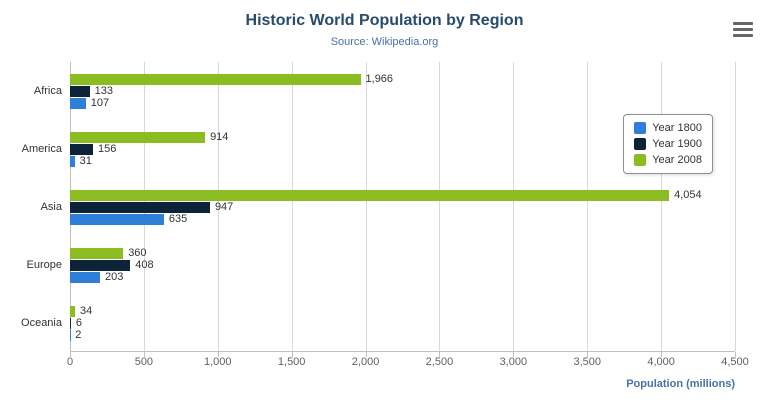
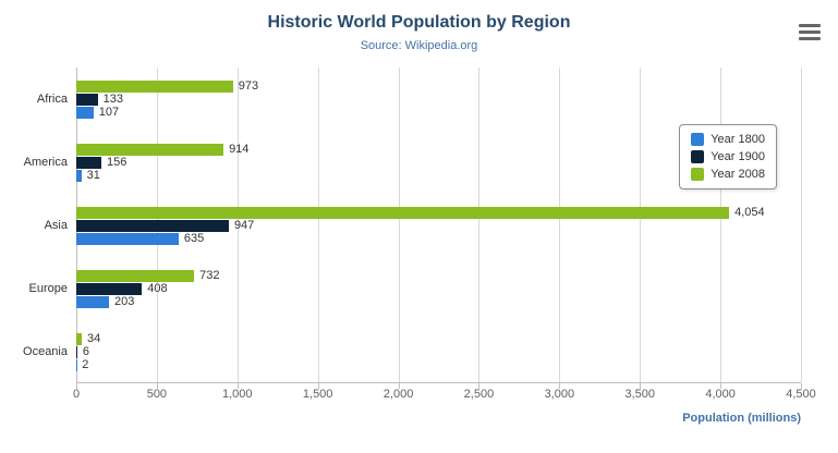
Year 2008/Africa: 1,966 -> 973
Year 2008/Europe: 360 -> 732
